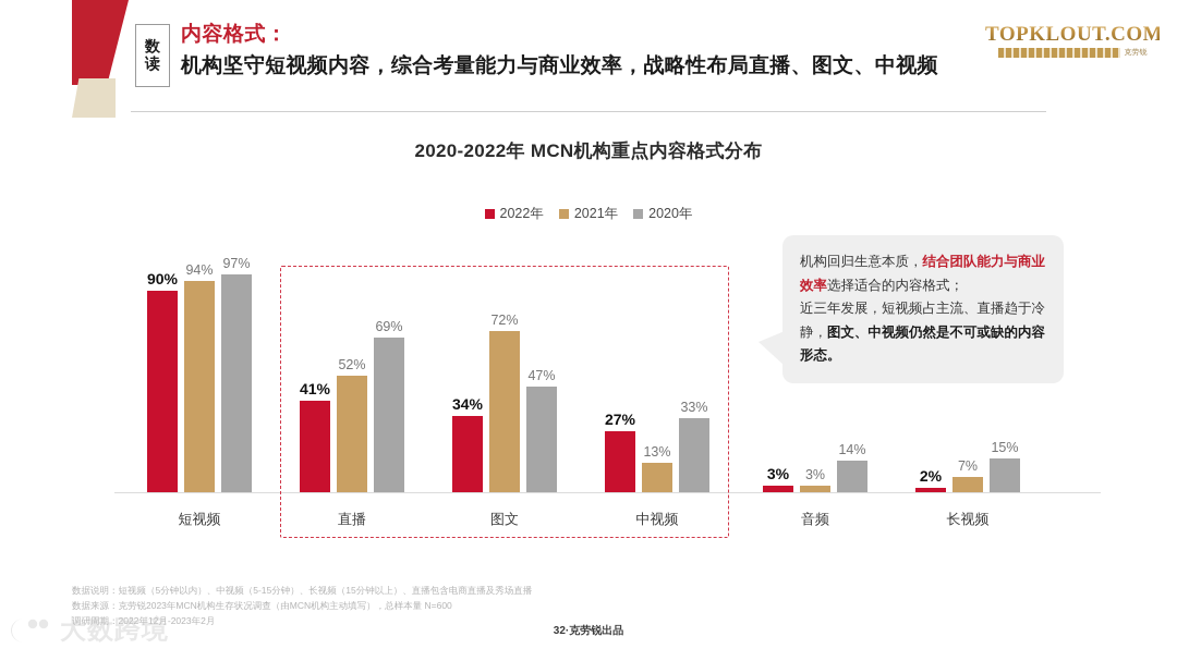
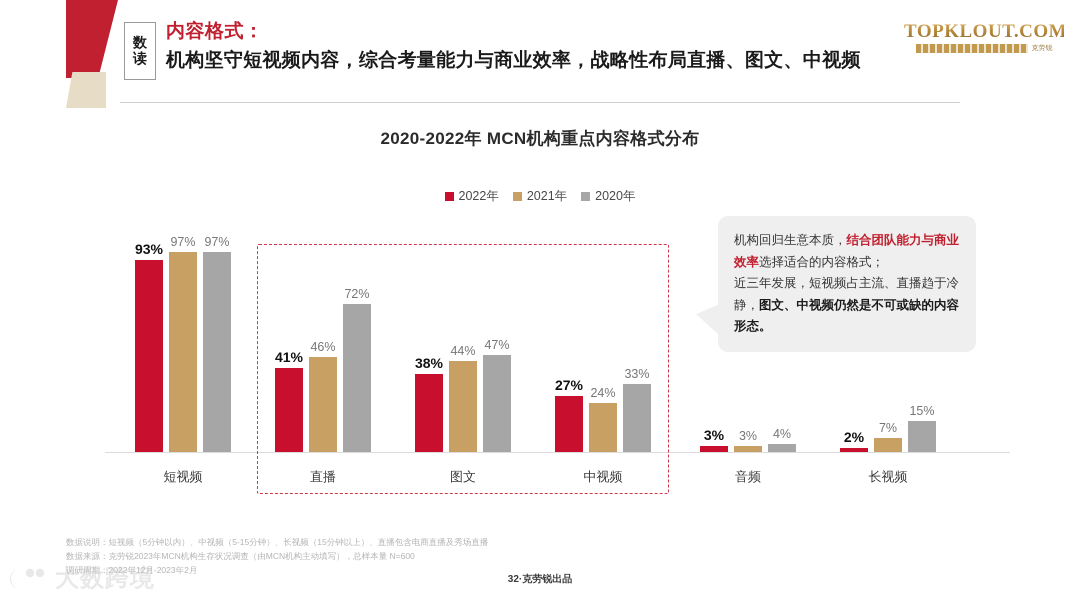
2022年/短视频: 90% -> 93%
2021年/短视频: 94% -> 97%
2021年/直播: 52% -> 46%
2020年/直播: 69% -> 72%
2022年/图文: 34% -> 38%
2021年/图文: 72% -> 44%
2021年/中视频: 13% -> 24%
2020年/音频: 14% -> 4%
